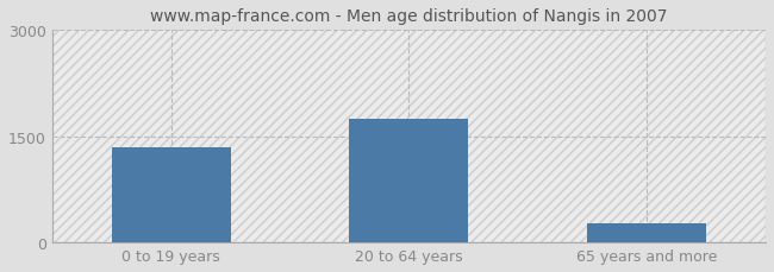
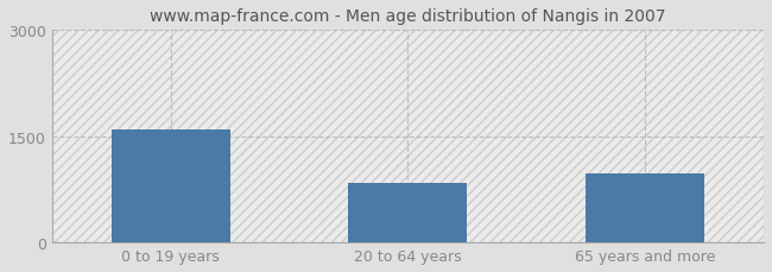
0 to 19 years: 1350 -> 1600
20 to 64 years: 1750 -> 840
65 years and more: 270 -> 980
